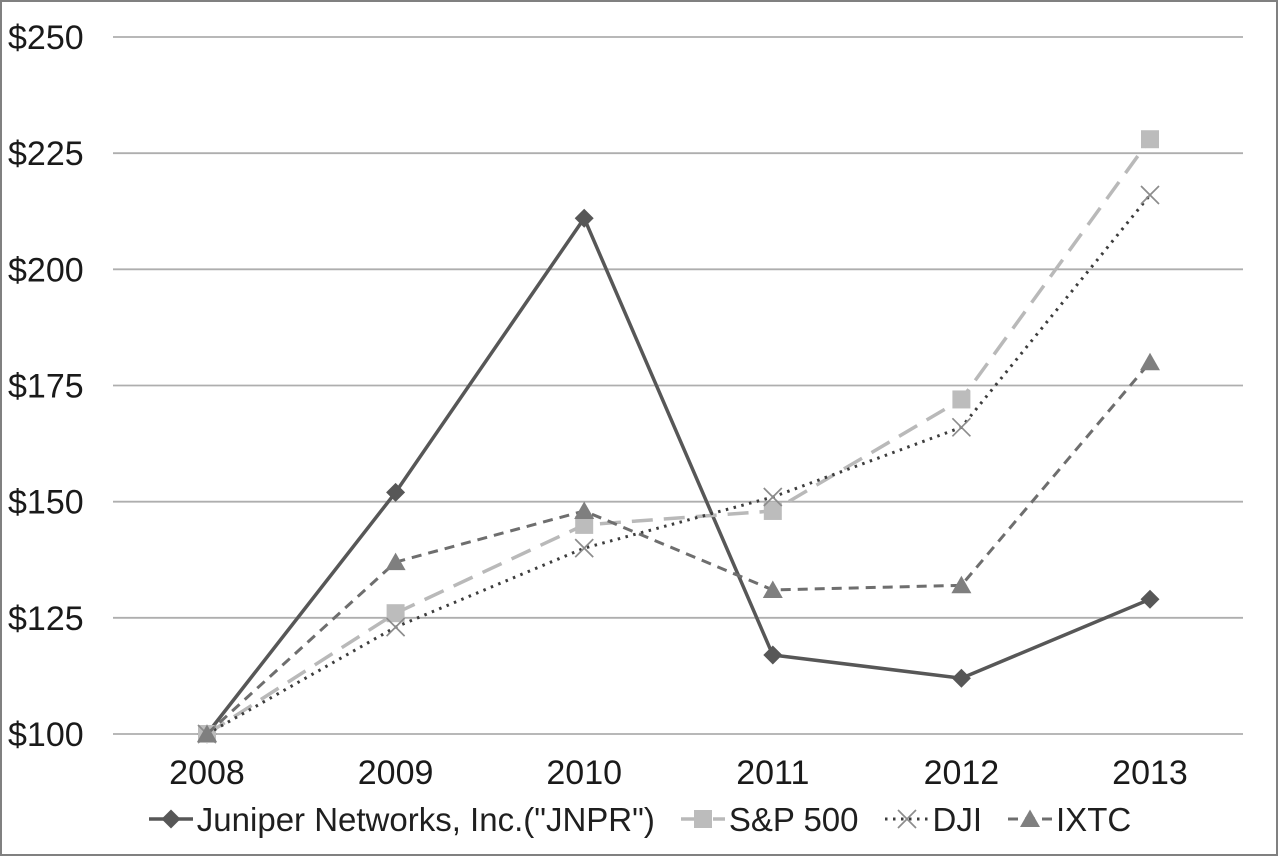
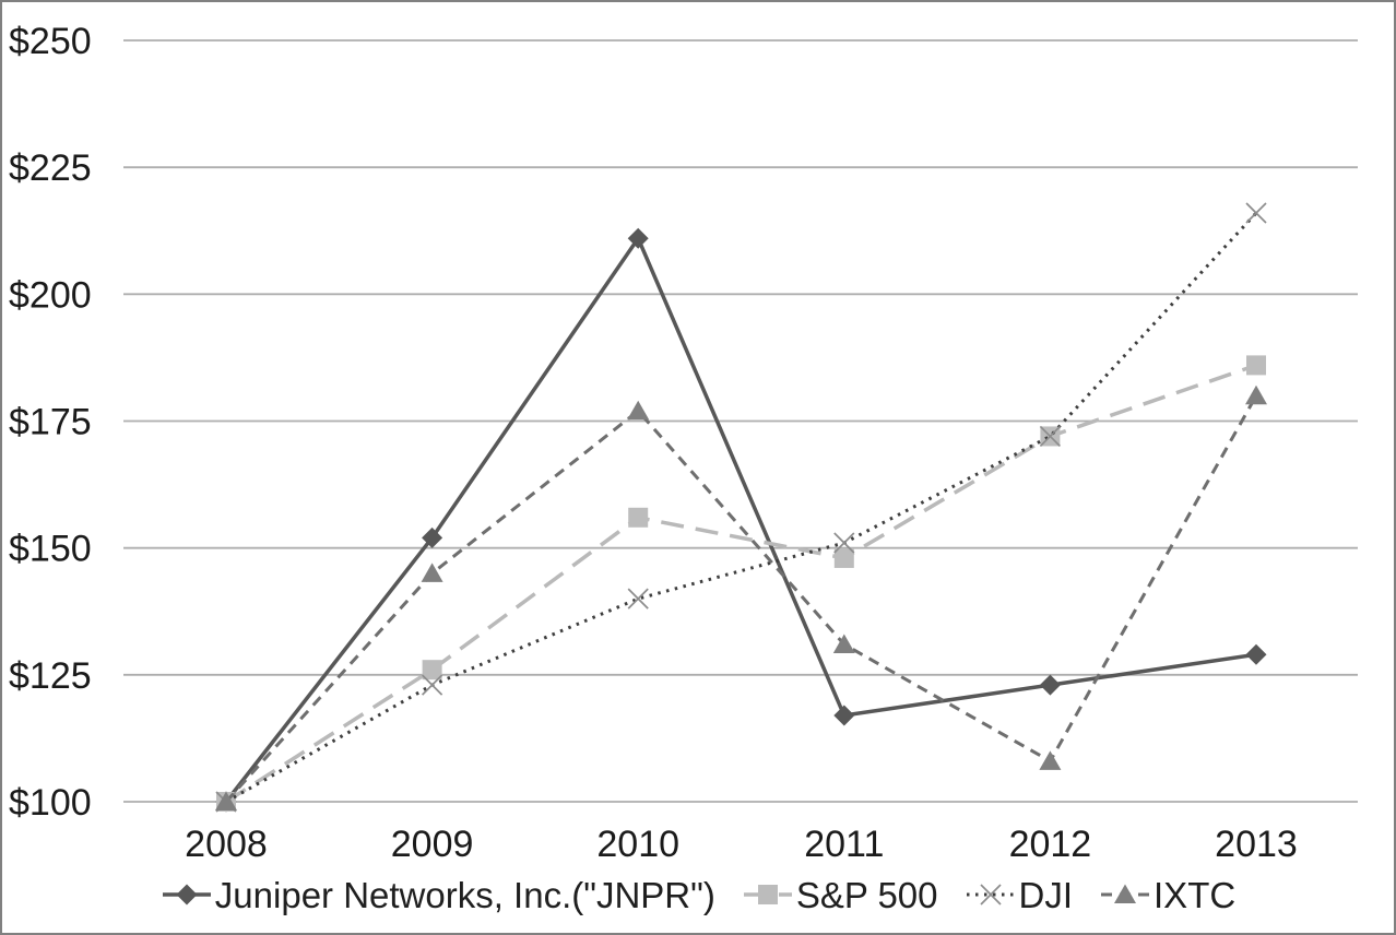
IXTC/2009: $137 -> $145
S&P 500/2010: $145 -> $156
IXTC/2010: $148 -> $177
Juniper Networks, Inc.("JNPR")/2012: $112 -> $123
DJI/2012: $166 -> $172
IXTC/2012: $132 -> $108
S&P 500/2013: $228 -> $186
